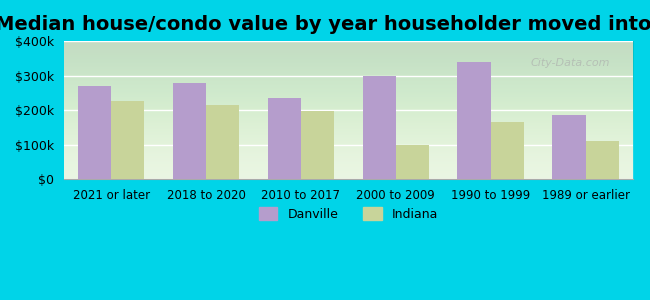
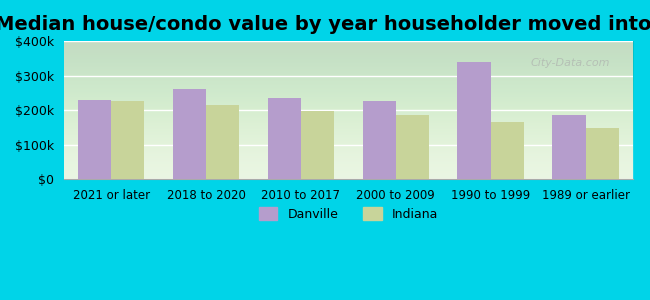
Danville/2021 or later: $270k -> $230k
Danville/2018 to 2020: $280k -> $262k
Danville/2000 to 2009: $300k -> $228k
Indiana/2000 to 2009: $100k -> $187k
Indiana/1989 or earlier: $110k -> $148k
